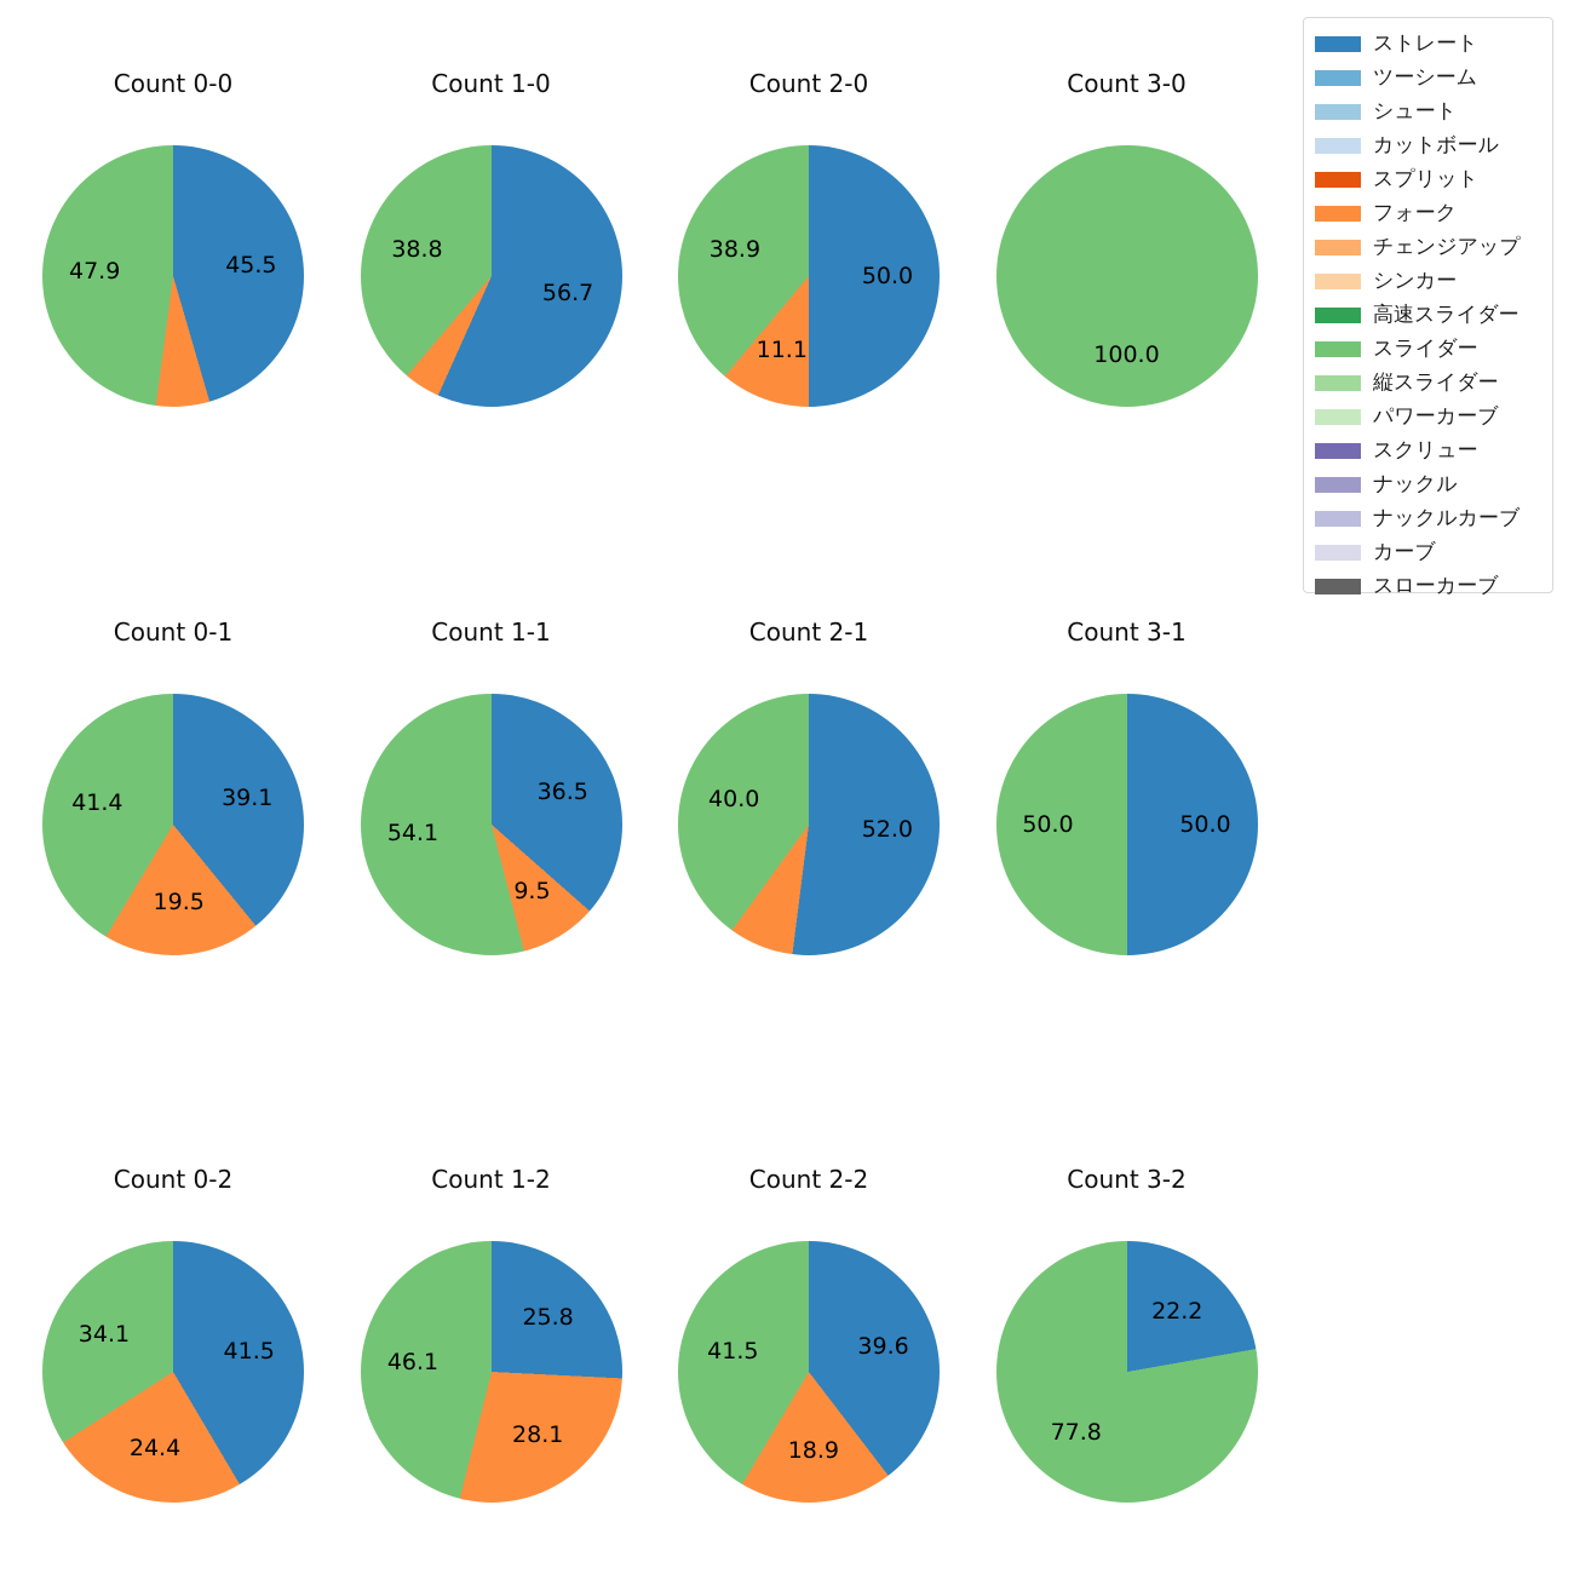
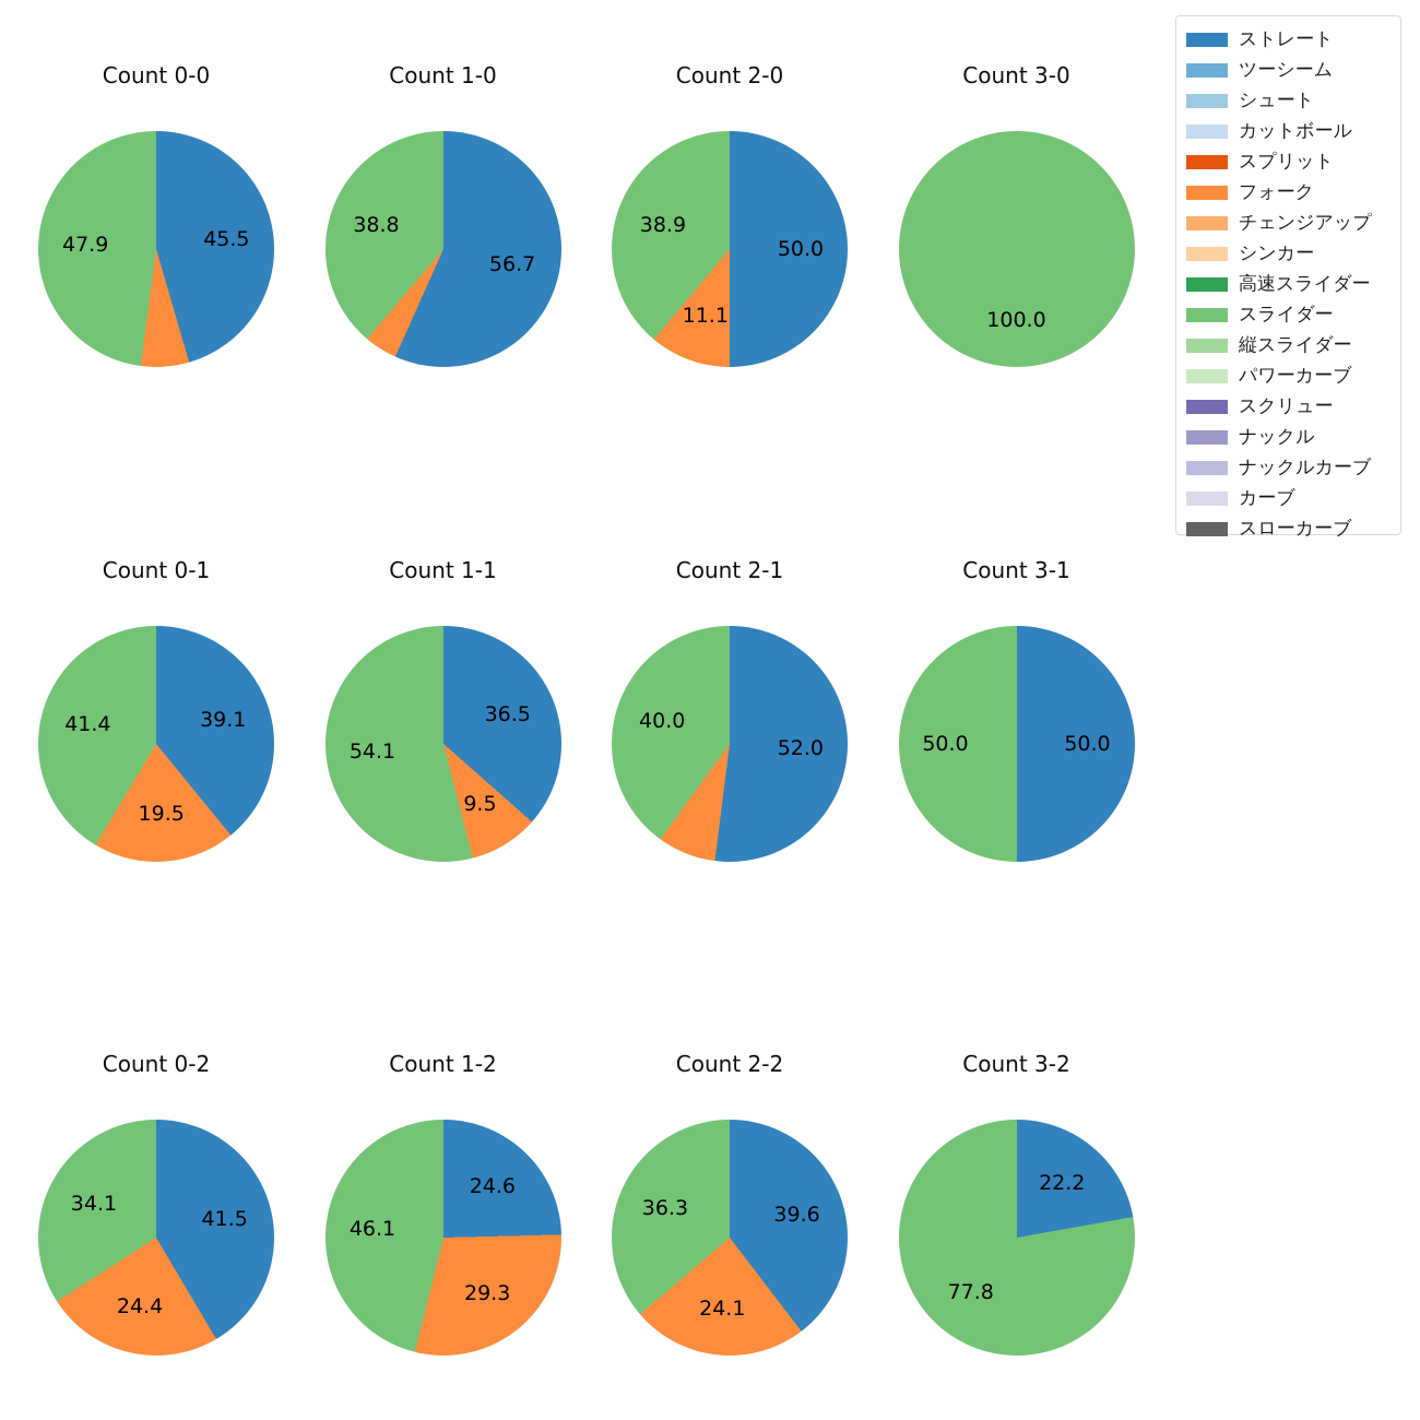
Count 1-2/ストレート: 25.8 -> 24.6
Count 1-2/フォーク: 28.1 -> 29.3
Count 2-2/フォーク: 18.9 -> 24.1
Count 2-2/スライダー: 41.5 -> 36.3
